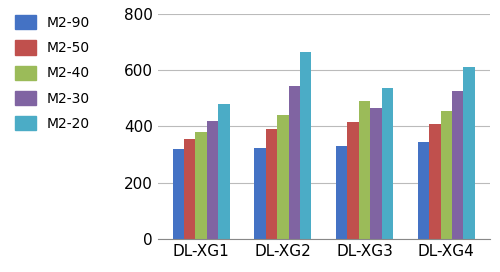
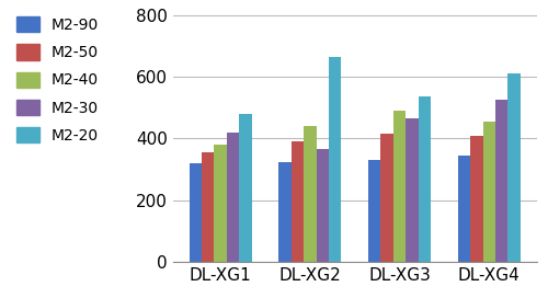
M2-30/DL-XG2: 545 -> 365
